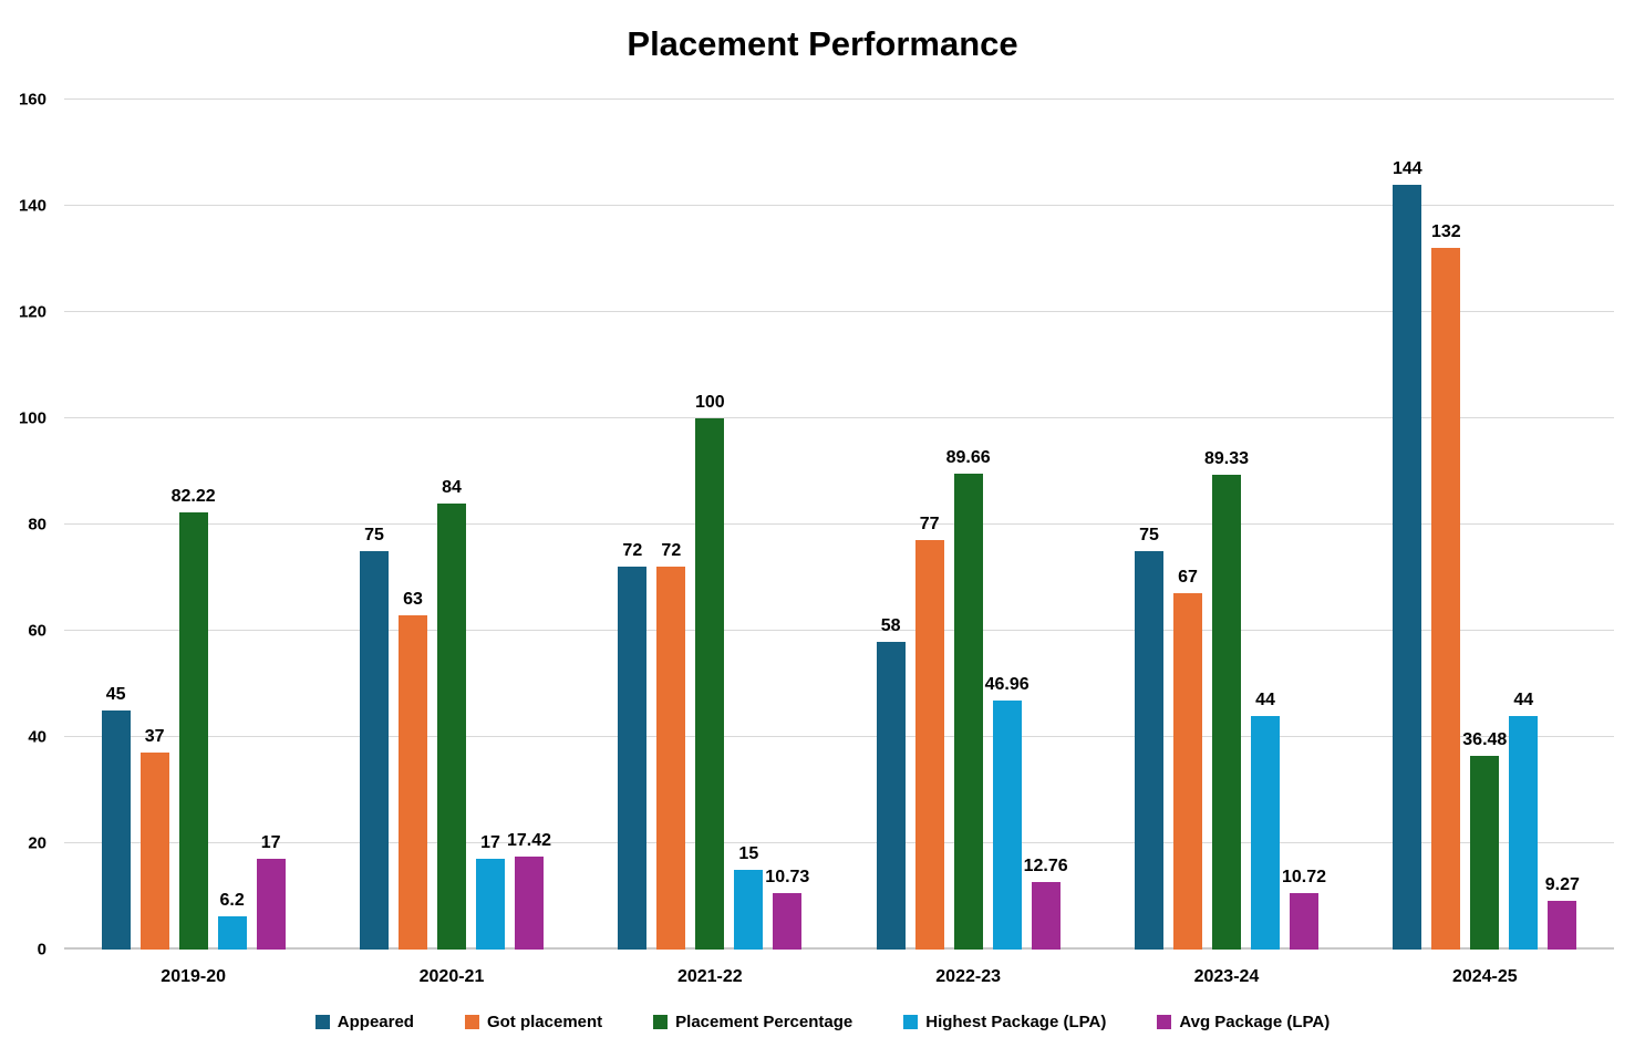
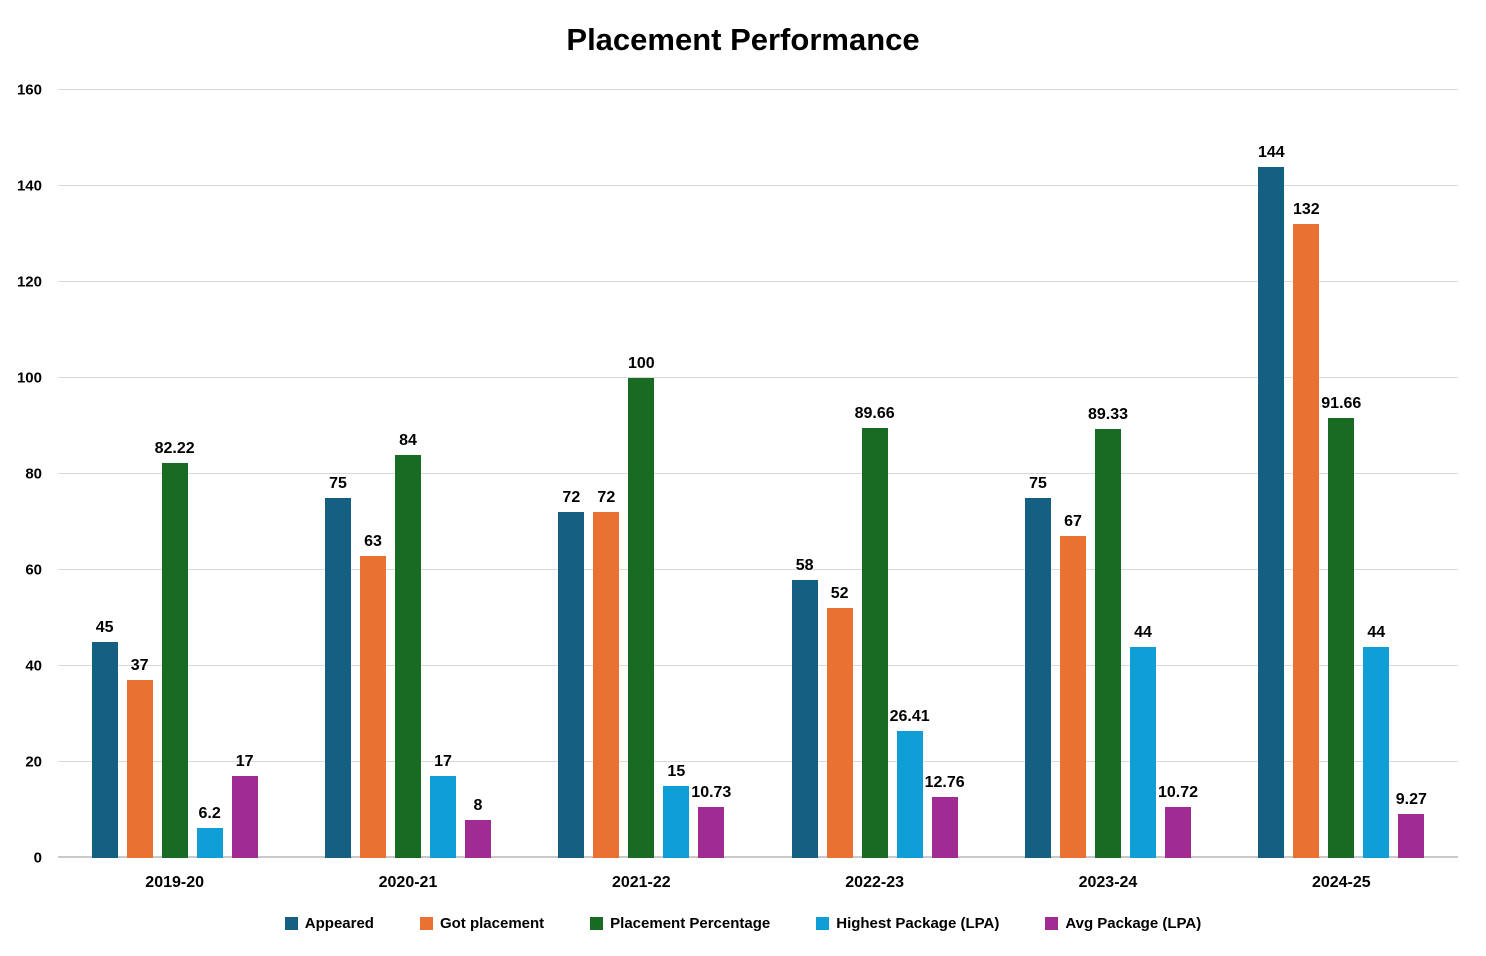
Avg Package (LPA)/2020-21: 17.42 -> 8
Got placement/2022-23: 77 -> 52
Highest Package (LPA)/2022-23: 46.96 -> 26.41
Placement Percentage/2024-25: 36.48 -> 91.66
